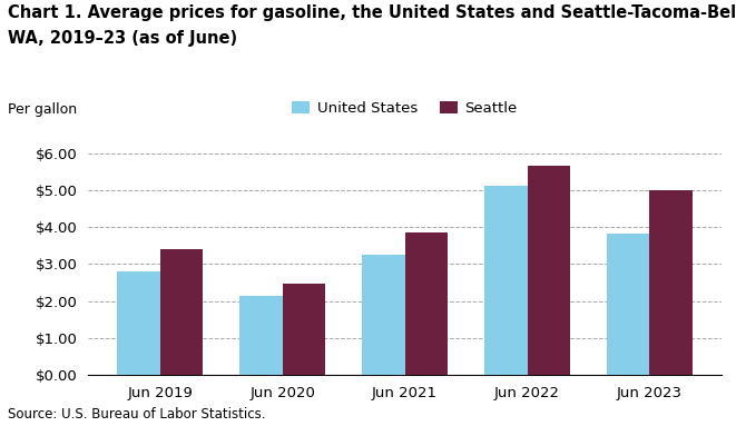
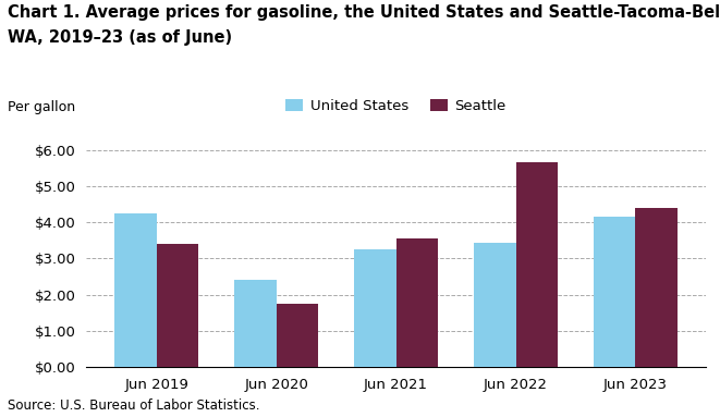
United States/Jun 2019: $2.80 -> $4.25
United States/Jun 2020: $2.13 -> $2.40
Seattle/Jun 2020: $2.47 -> $1.75
Seattle/Jun 2021: $3.85 -> $3.55
United States/Jun 2022: $5.11 -> $3.45
United States/Jun 2023: $3.83 -> $4.15
Seattle/Jun 2023: $5.01 -> $4.40
